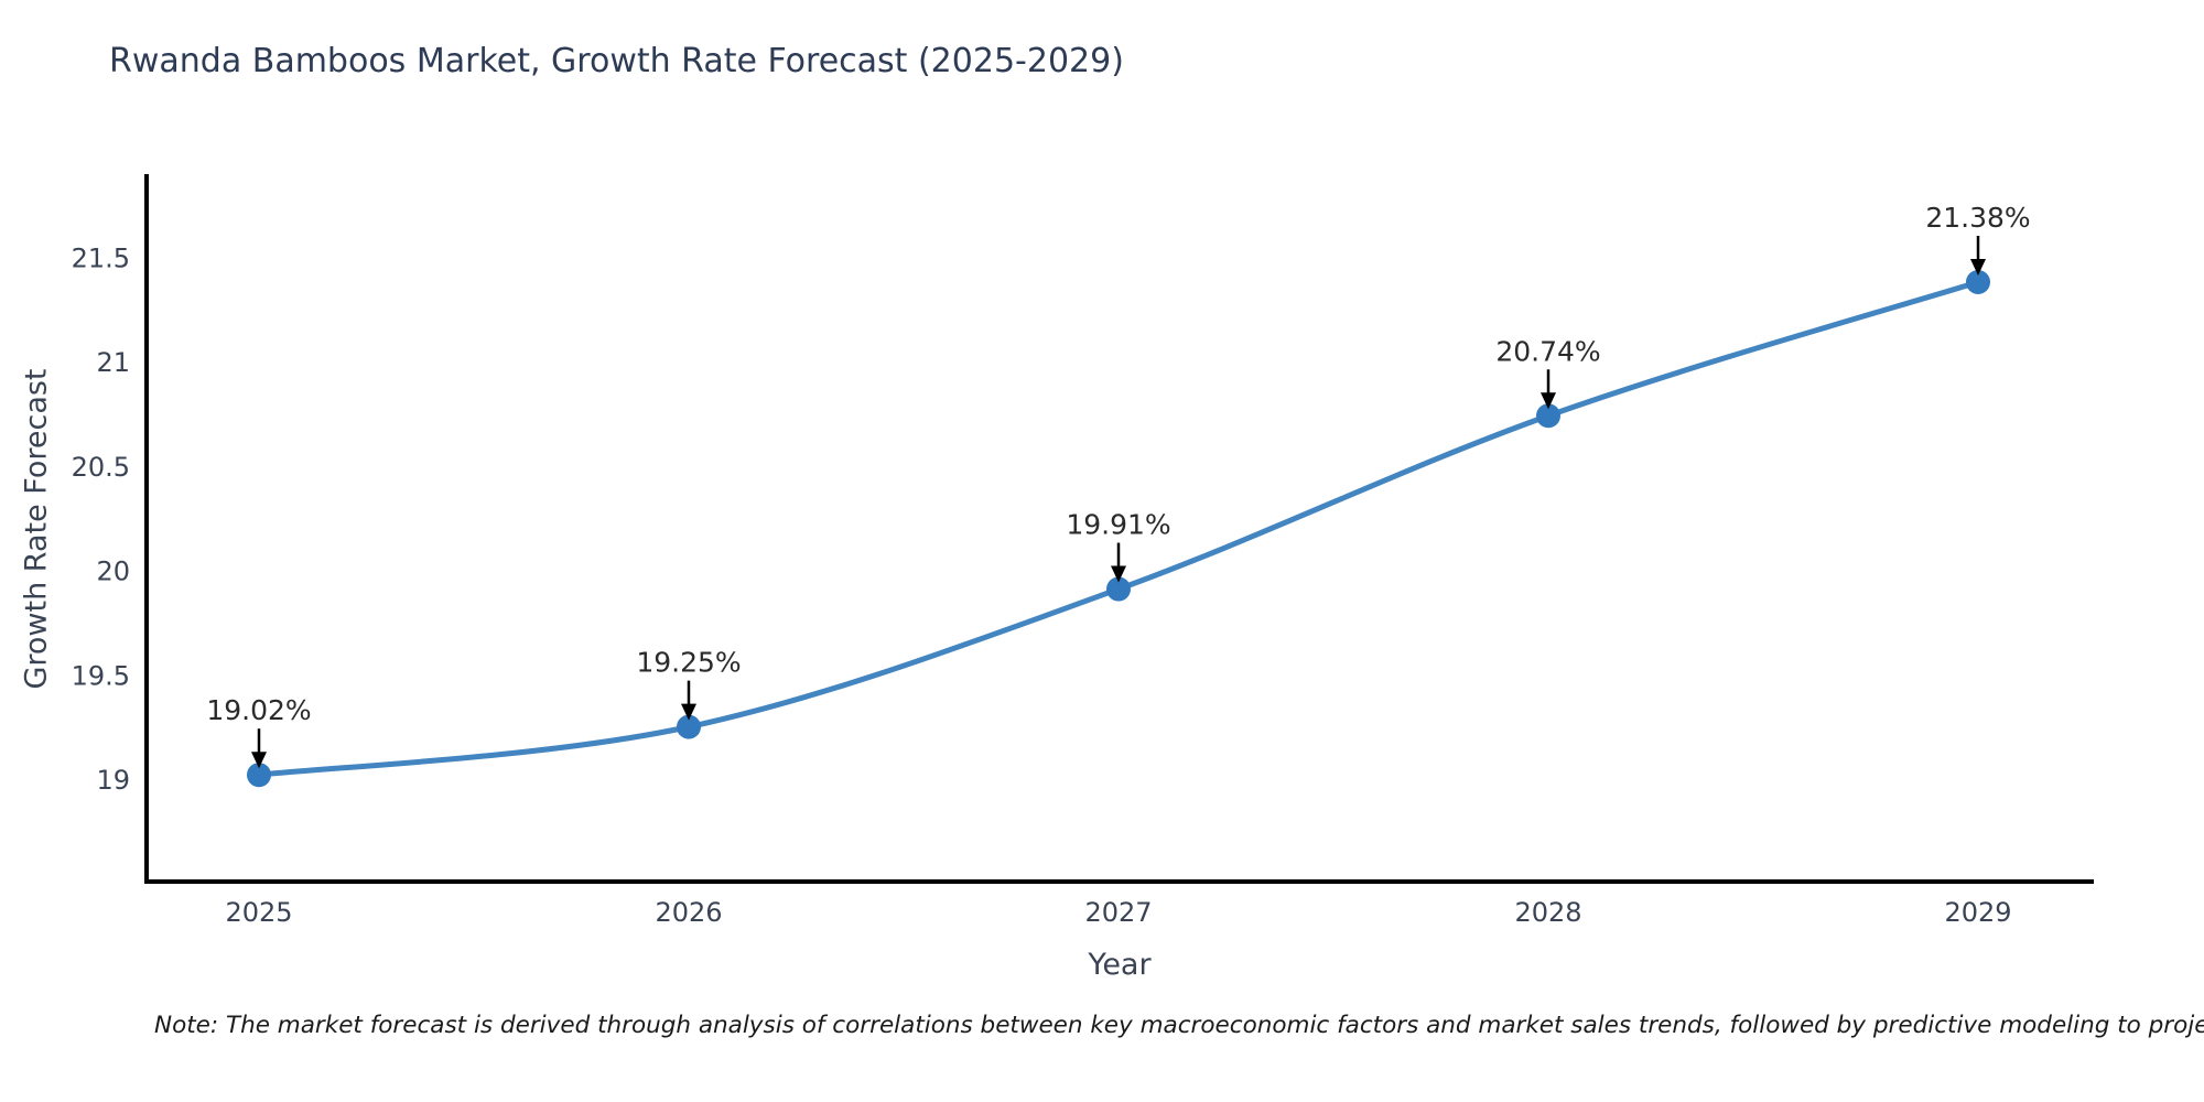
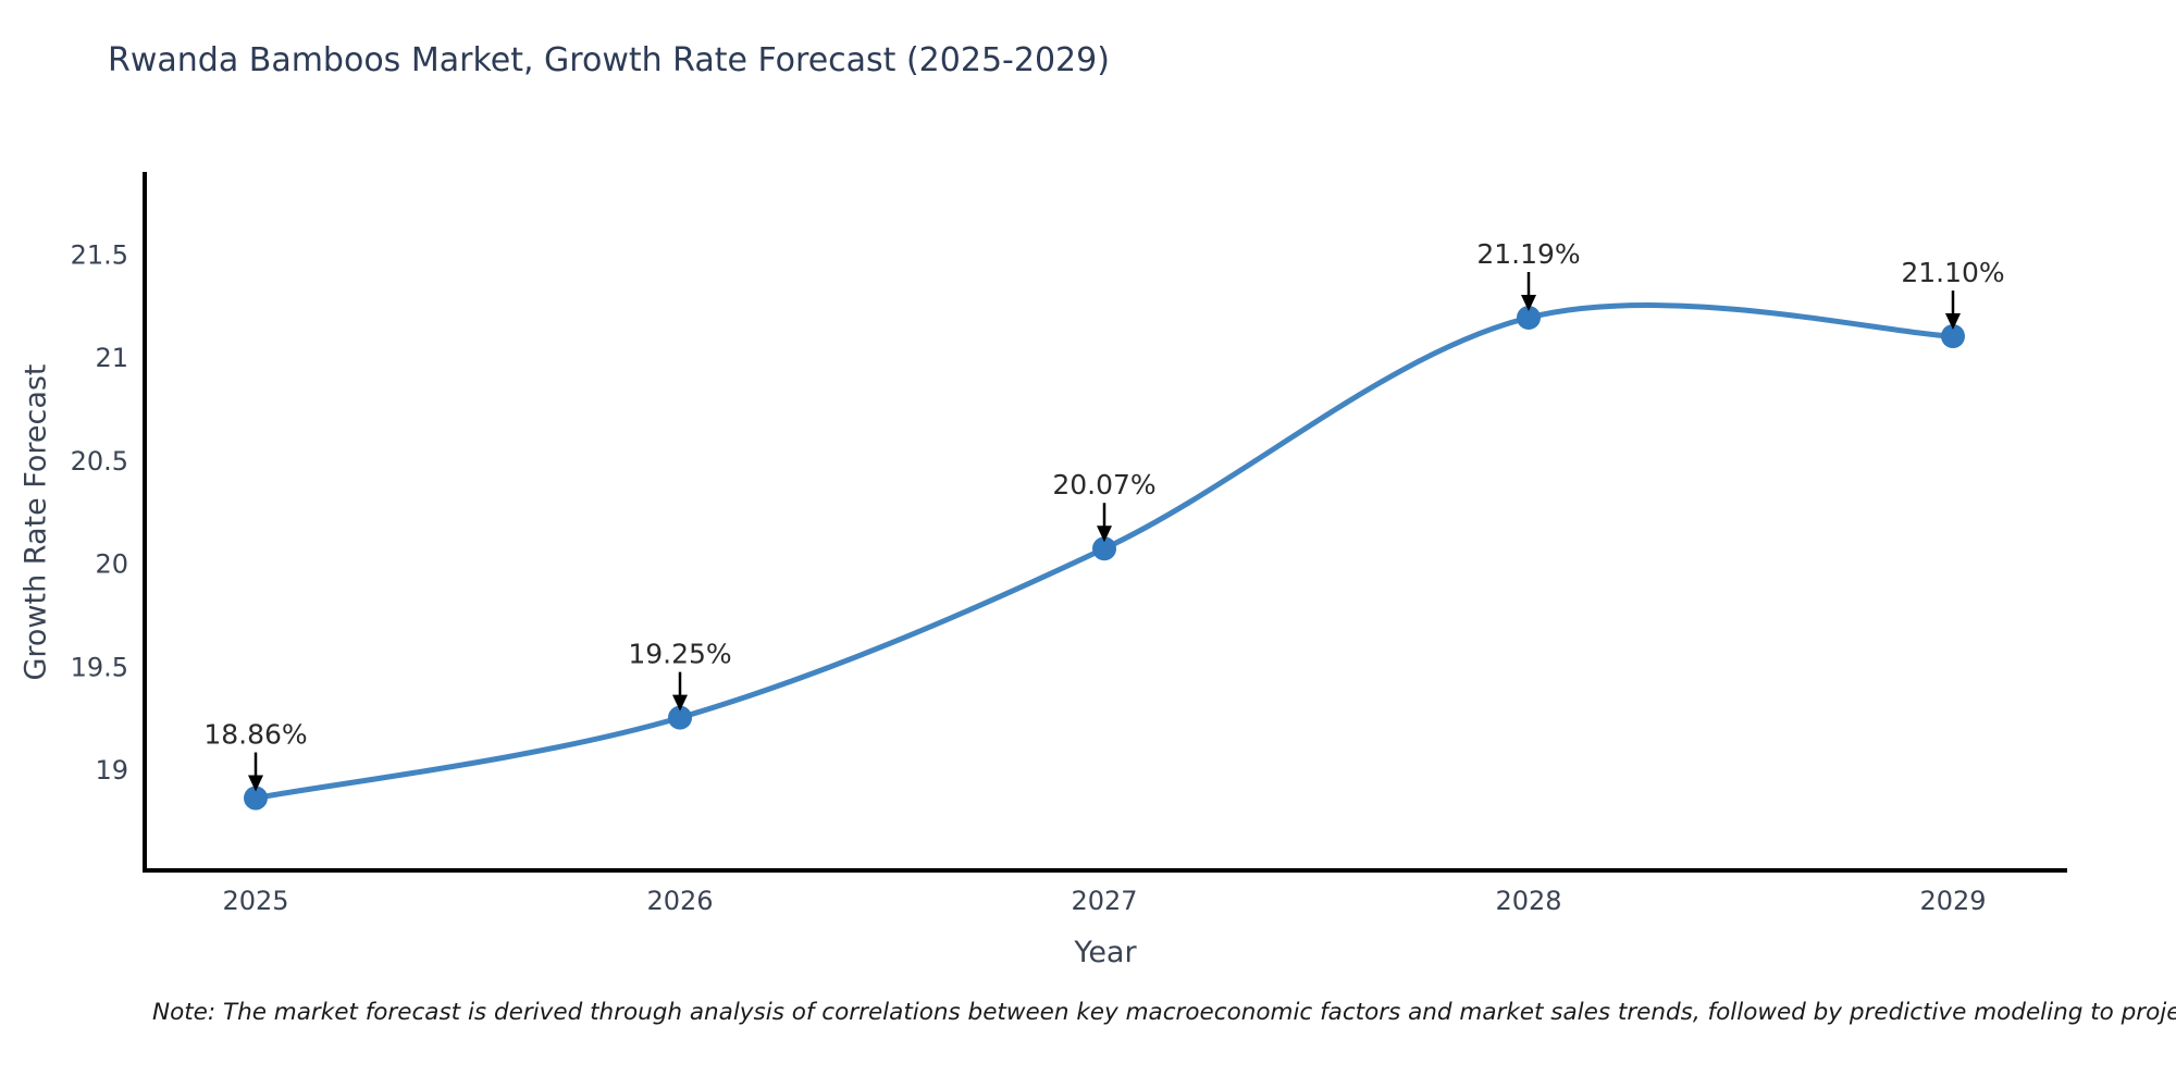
2025: 19.02% -> 18.86%
2027: 19.91% -> 20.07%
2028: 20.74% -> 21.19%
2029: 21.38% -> 21.10%
